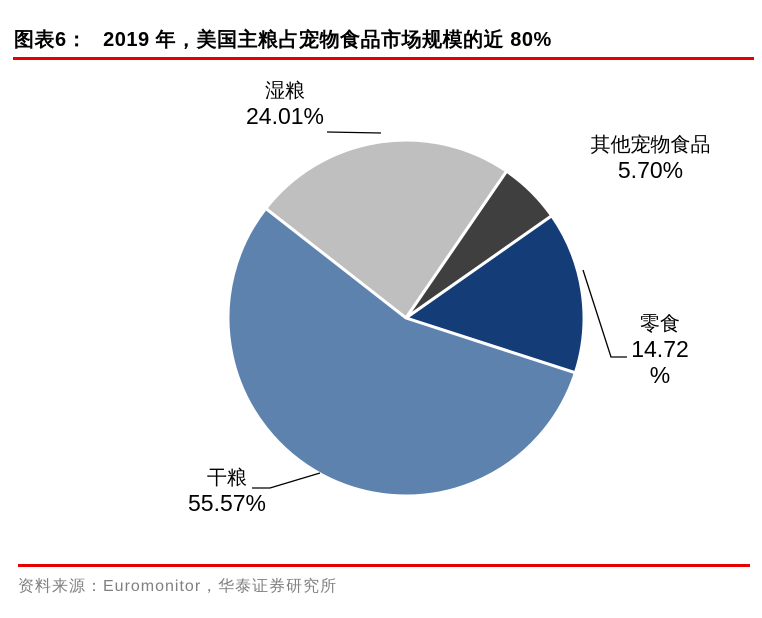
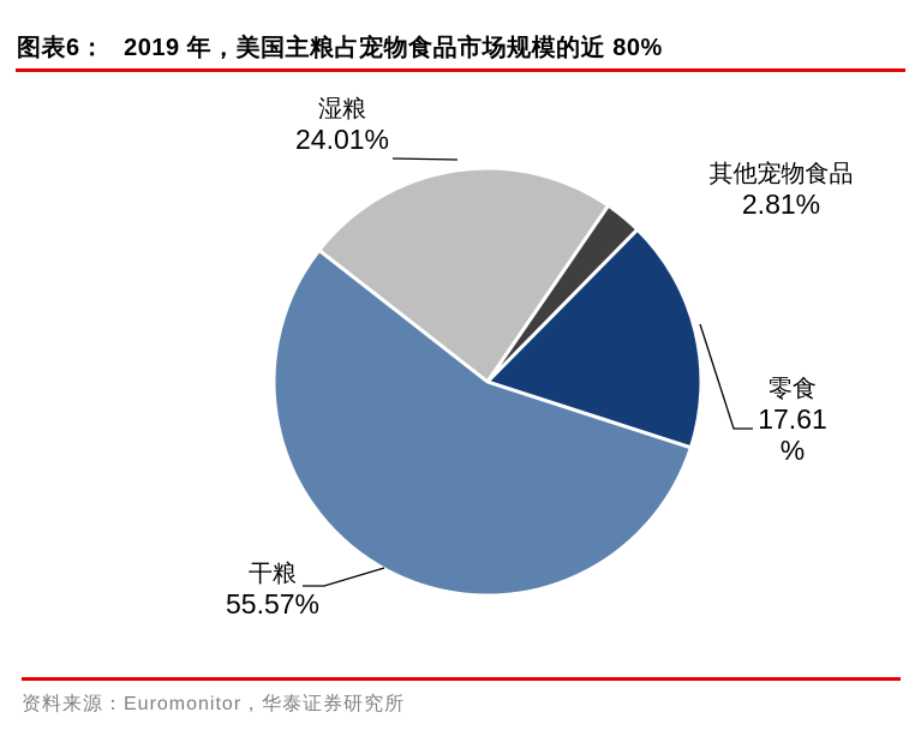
其他宠物食品: 5.70% -> 2.81%
零食: 14.72 -> 17.61
